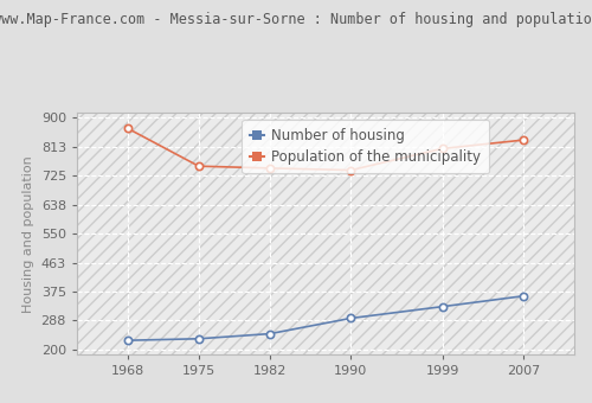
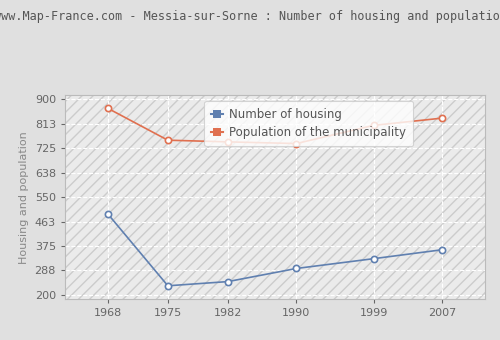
Number of housing/1968: 228 -> 490
